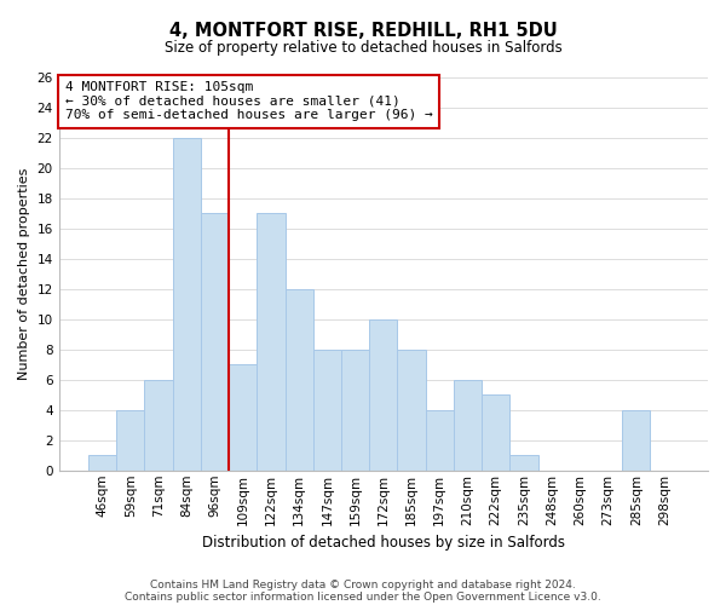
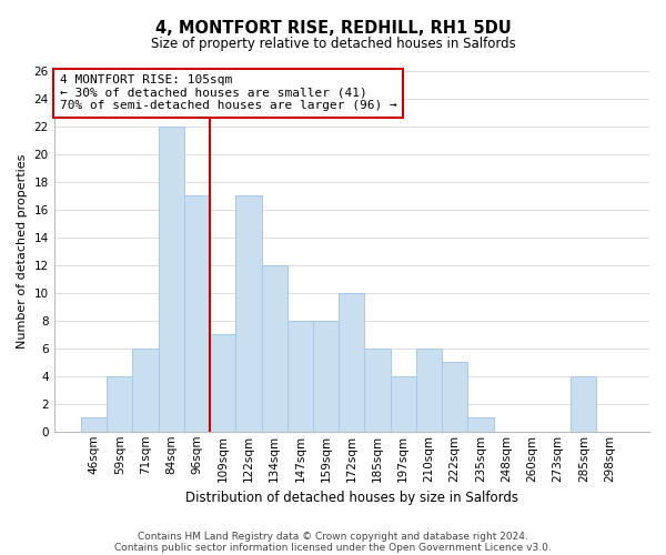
185sqm: 8 -> 6
